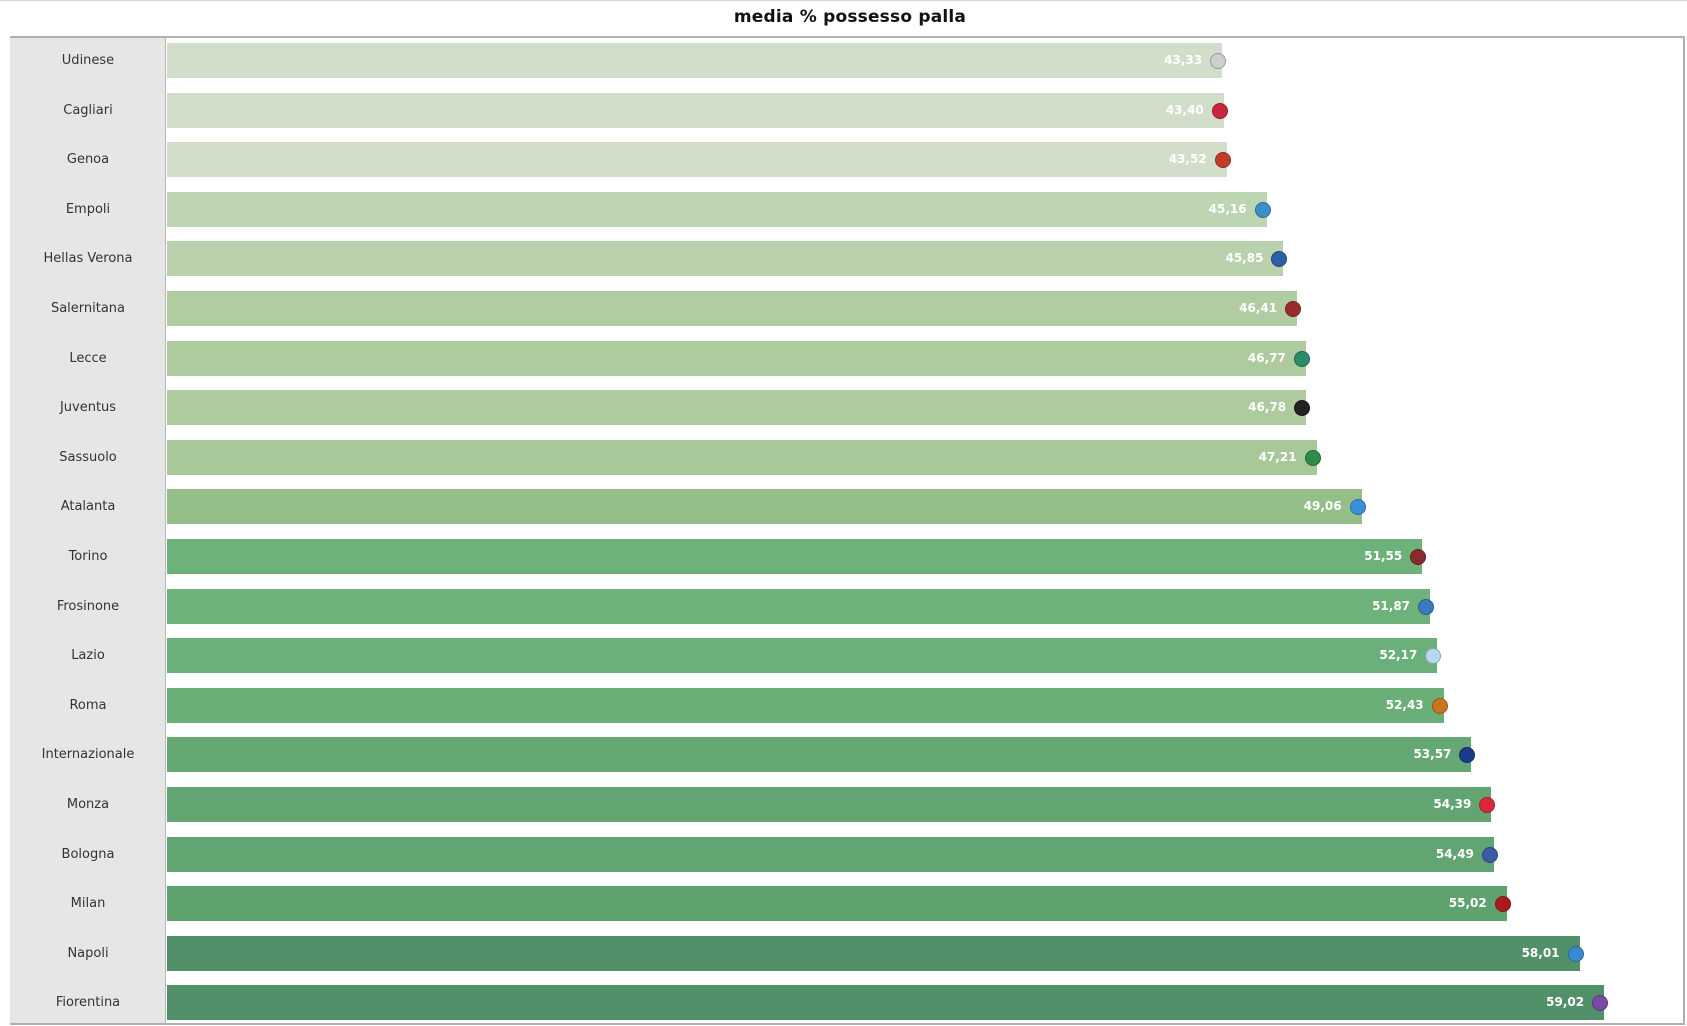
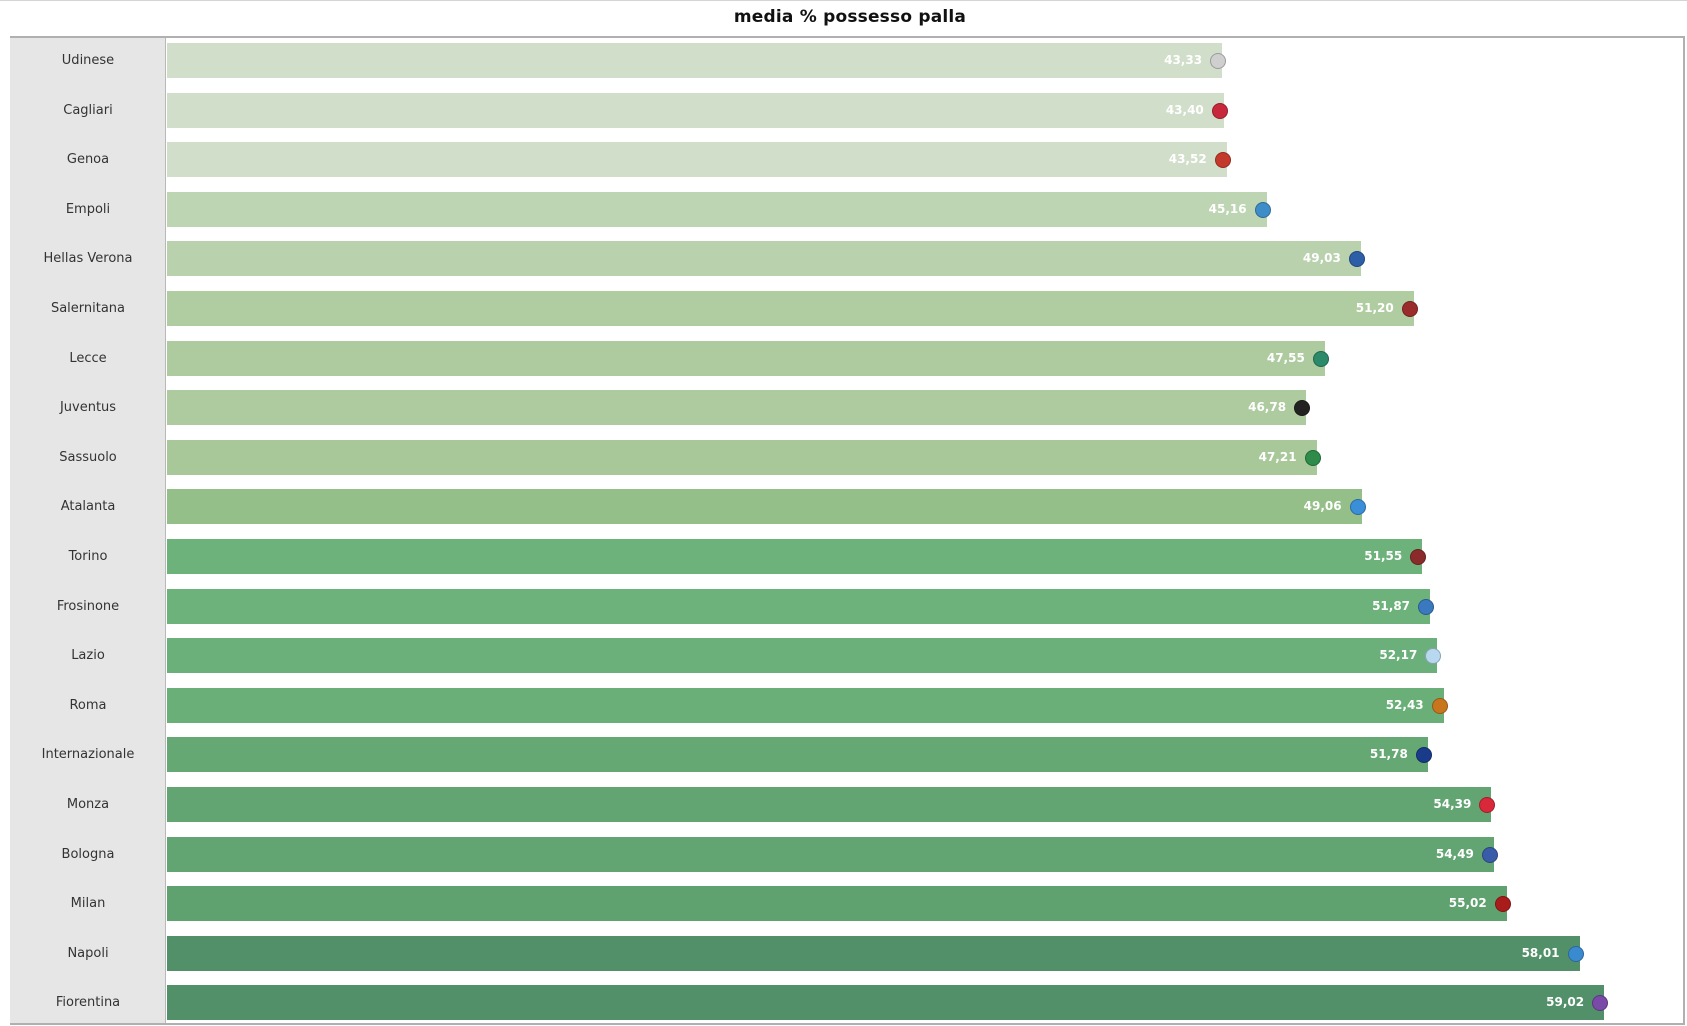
Hellas Verona: 45,85 -> 49,03
Salernitana: 46,41 -> 51,20
Lecce: 46,77 -> 47,55
Internazionale: 53,57 -> 51,78
